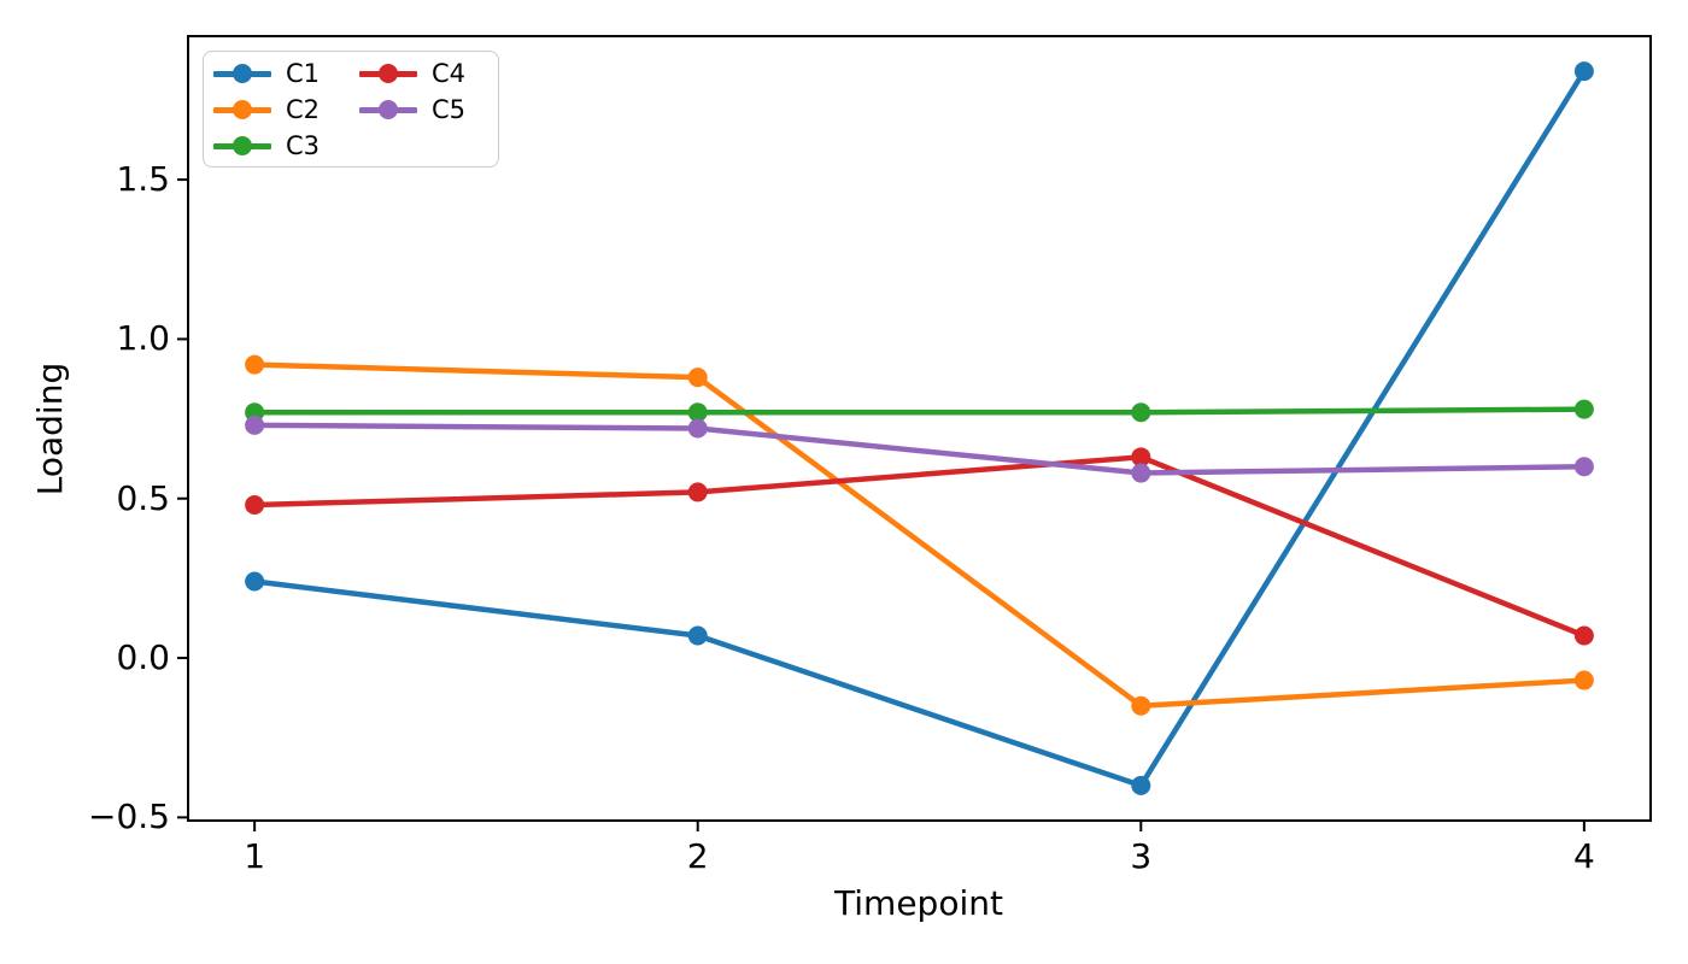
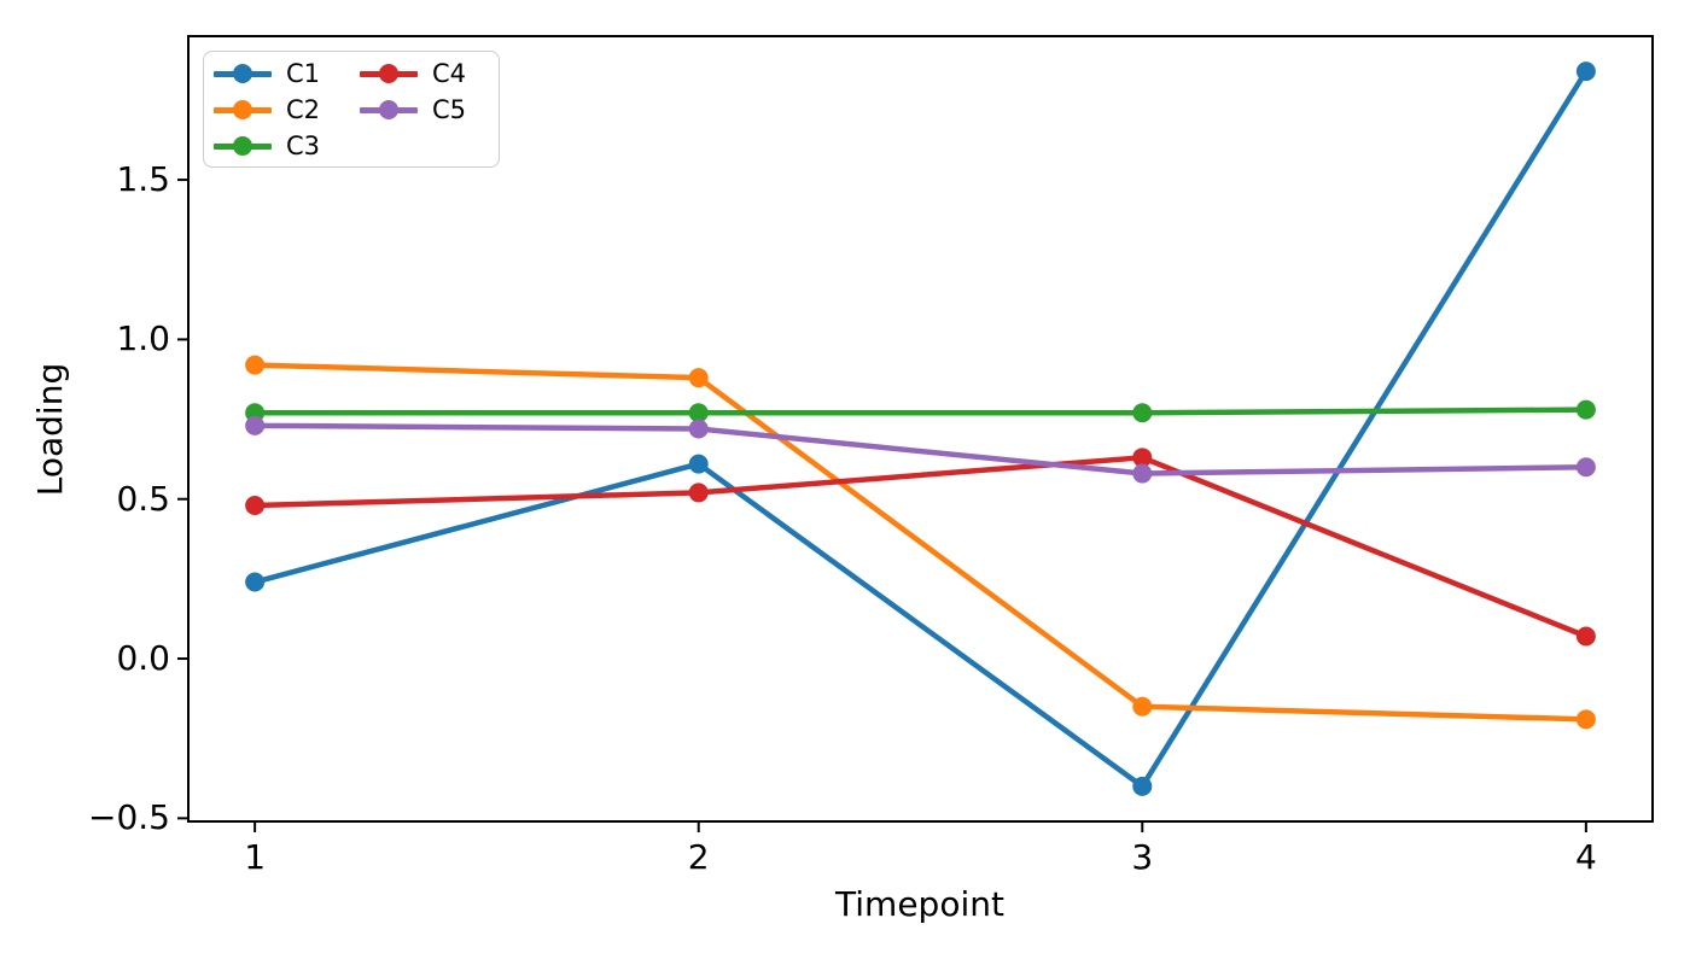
C1/2: 0.07 -> 0.61
C2/4: -0.07 -> -0.19
